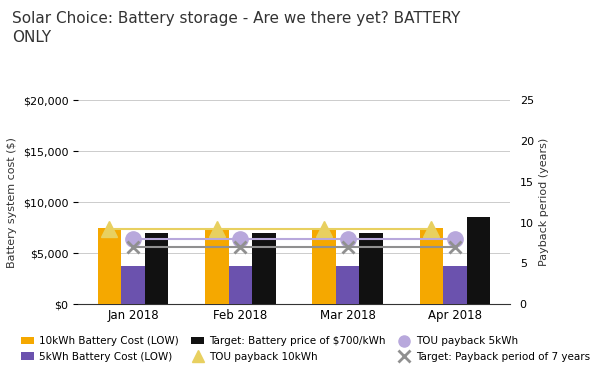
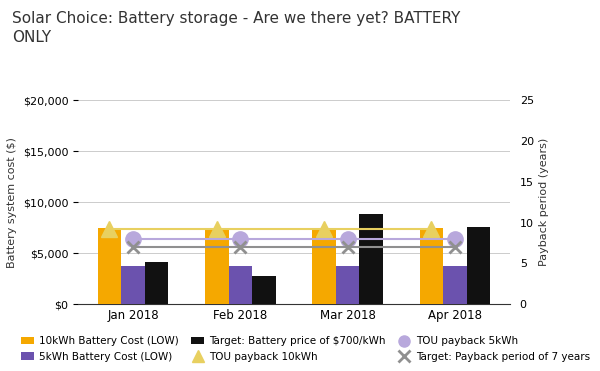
Target: Battery price of $700/kWh/Jan 2018: $7,000 -> $4,100
Target: Battery price of $700/kWh/Feb 2018: $7,000 -> $2,800
Target: Battery price of $700/kWh/Mar 2018: $7,000 -> $8,800
Target: Battery price of $700/kWh/Apr 2018: $8,500 -> $7,600
